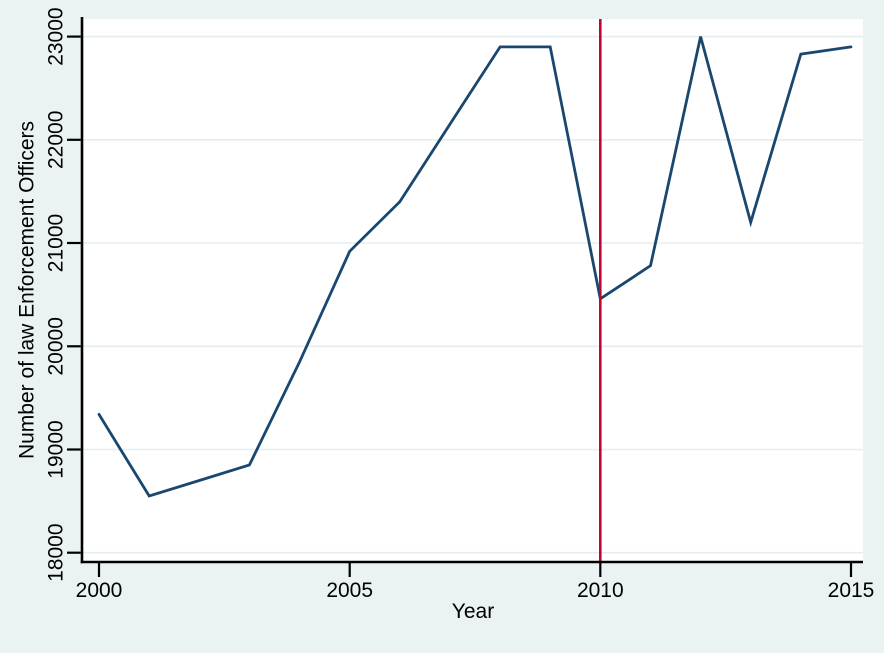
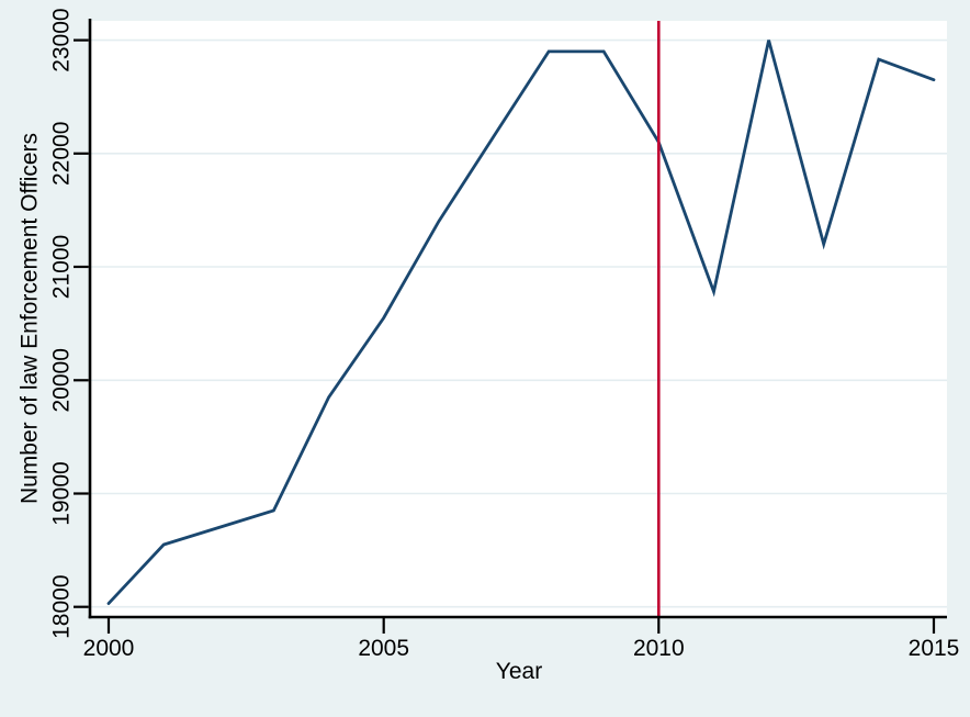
2000: 19340 -> 18030
2005: 20920 -> 20550
2010: 20460 -> 22100
2015: 22900 -> 22650
